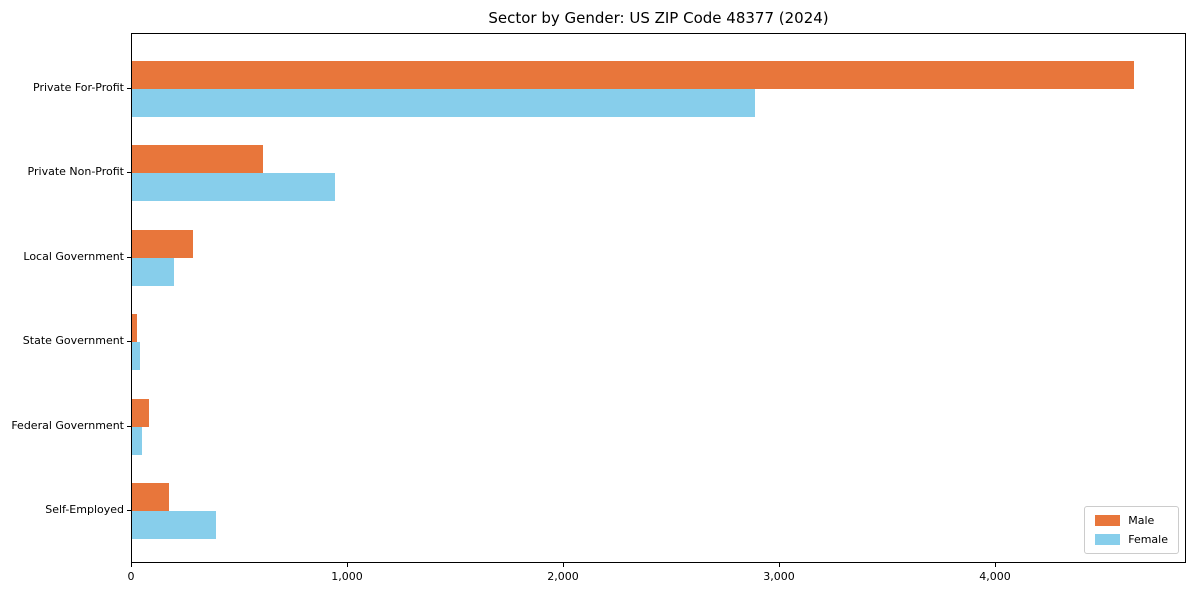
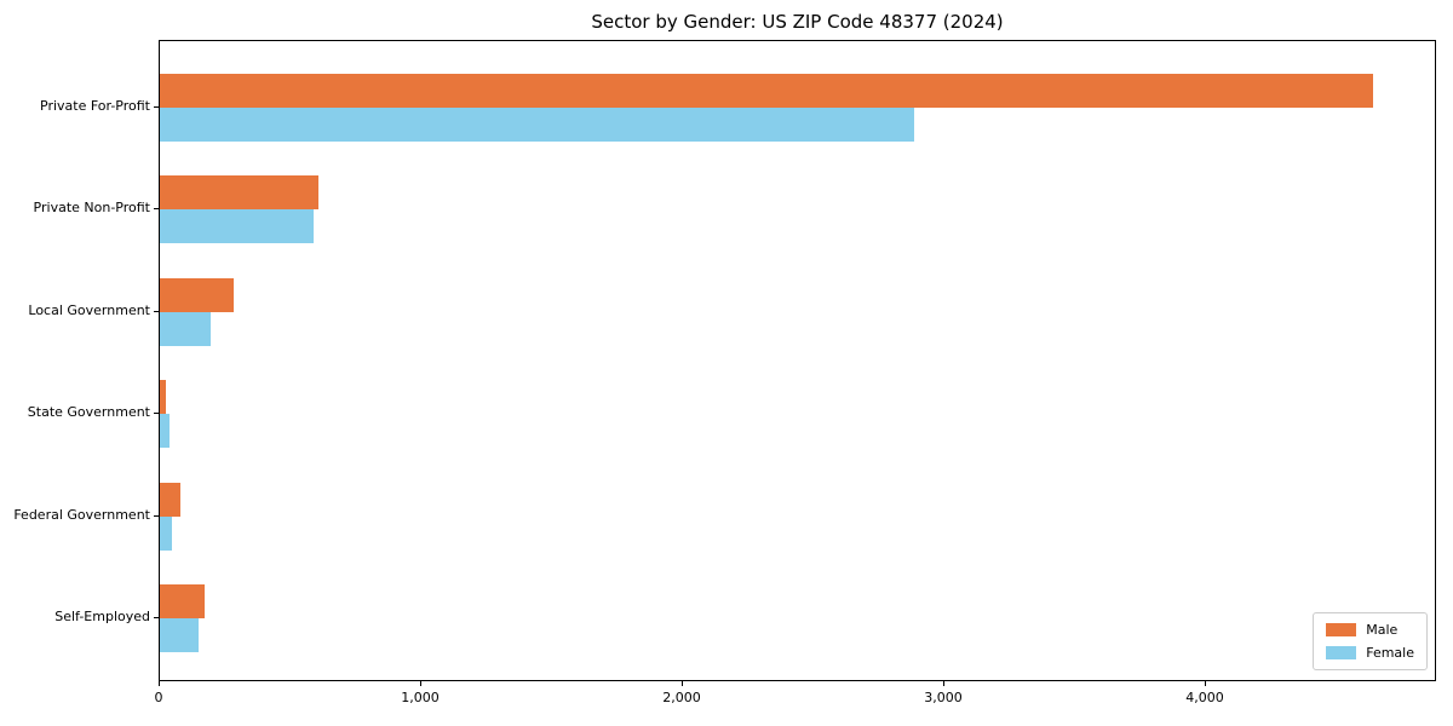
Female/Private Non-Profit: 940 -> 590
Female/Self-Employed: 390 -> 150
